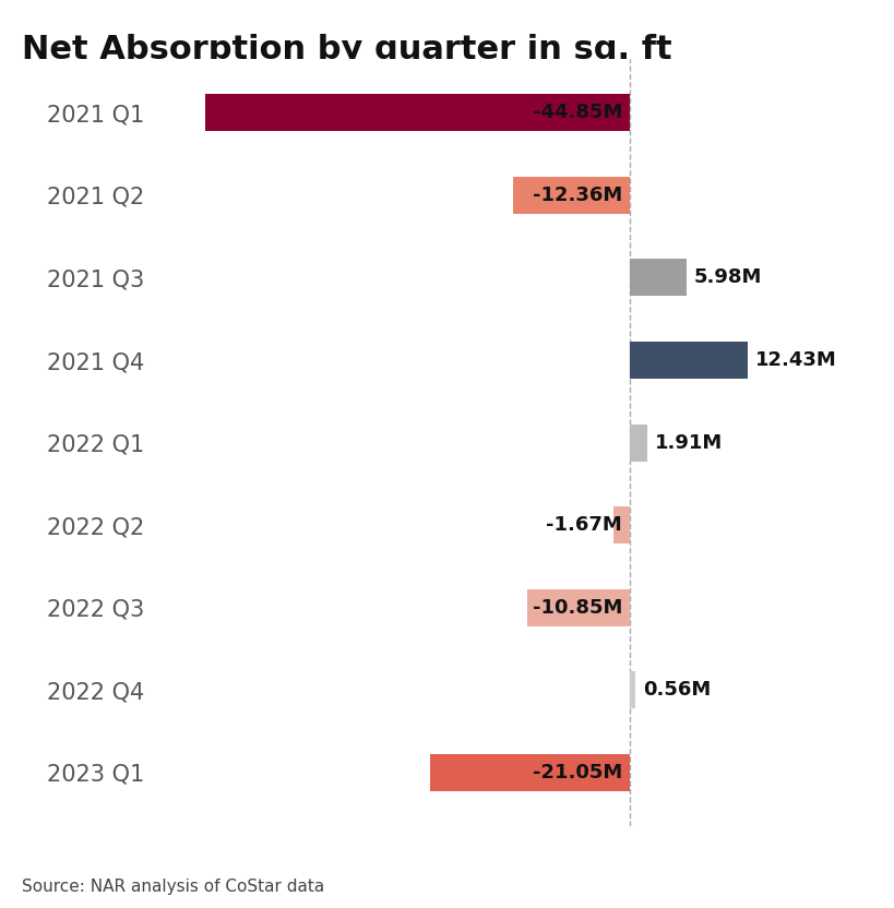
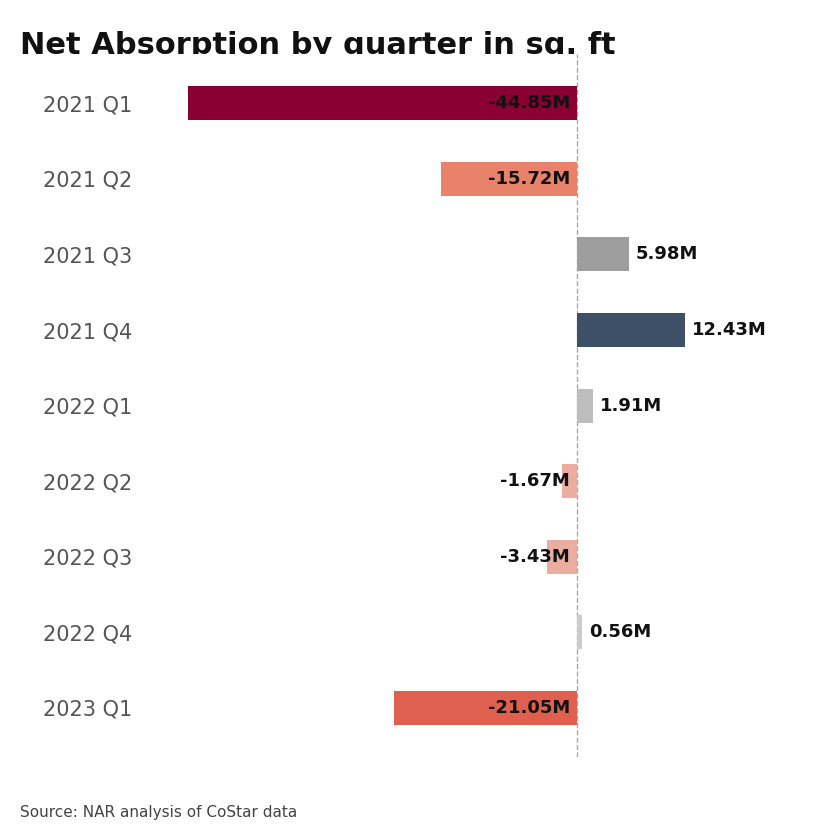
2021 Q2: -12.36M -> -15.72M
2022 Q3: -10.85M -> -3.43M
